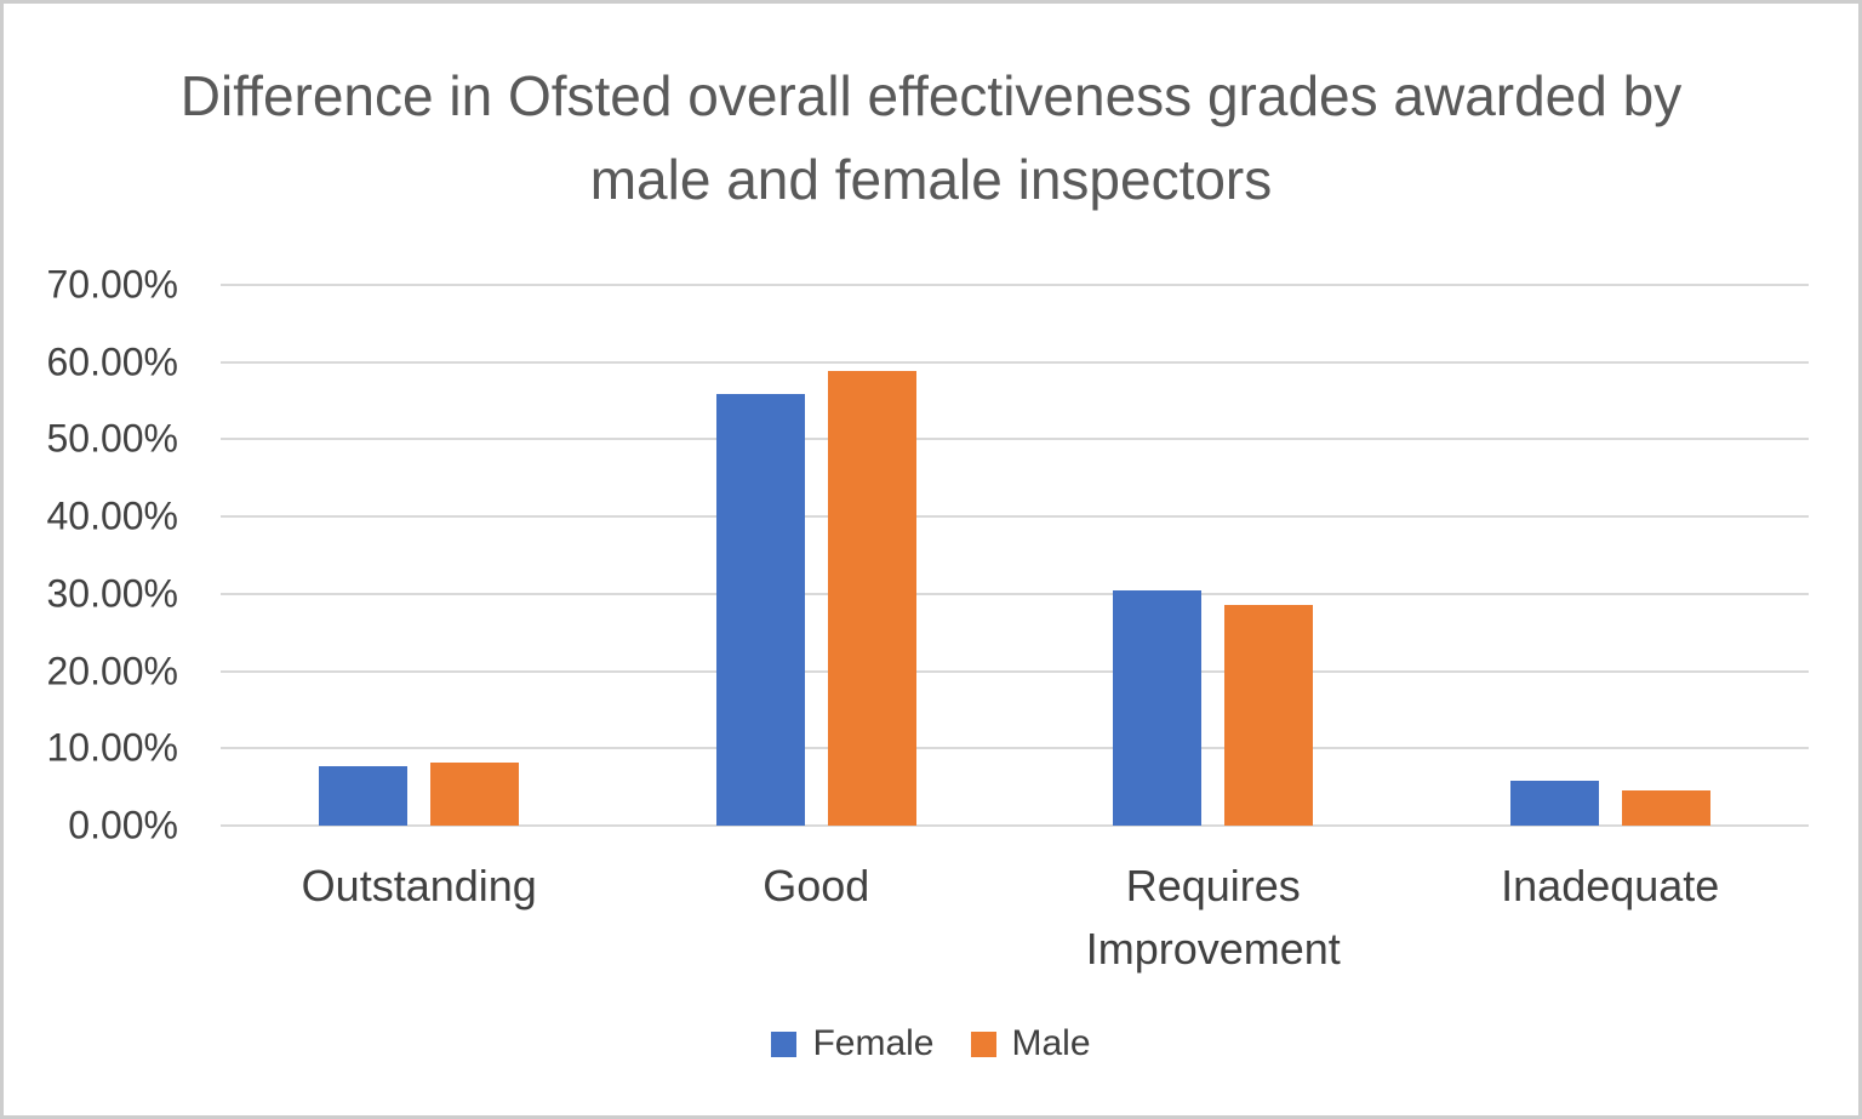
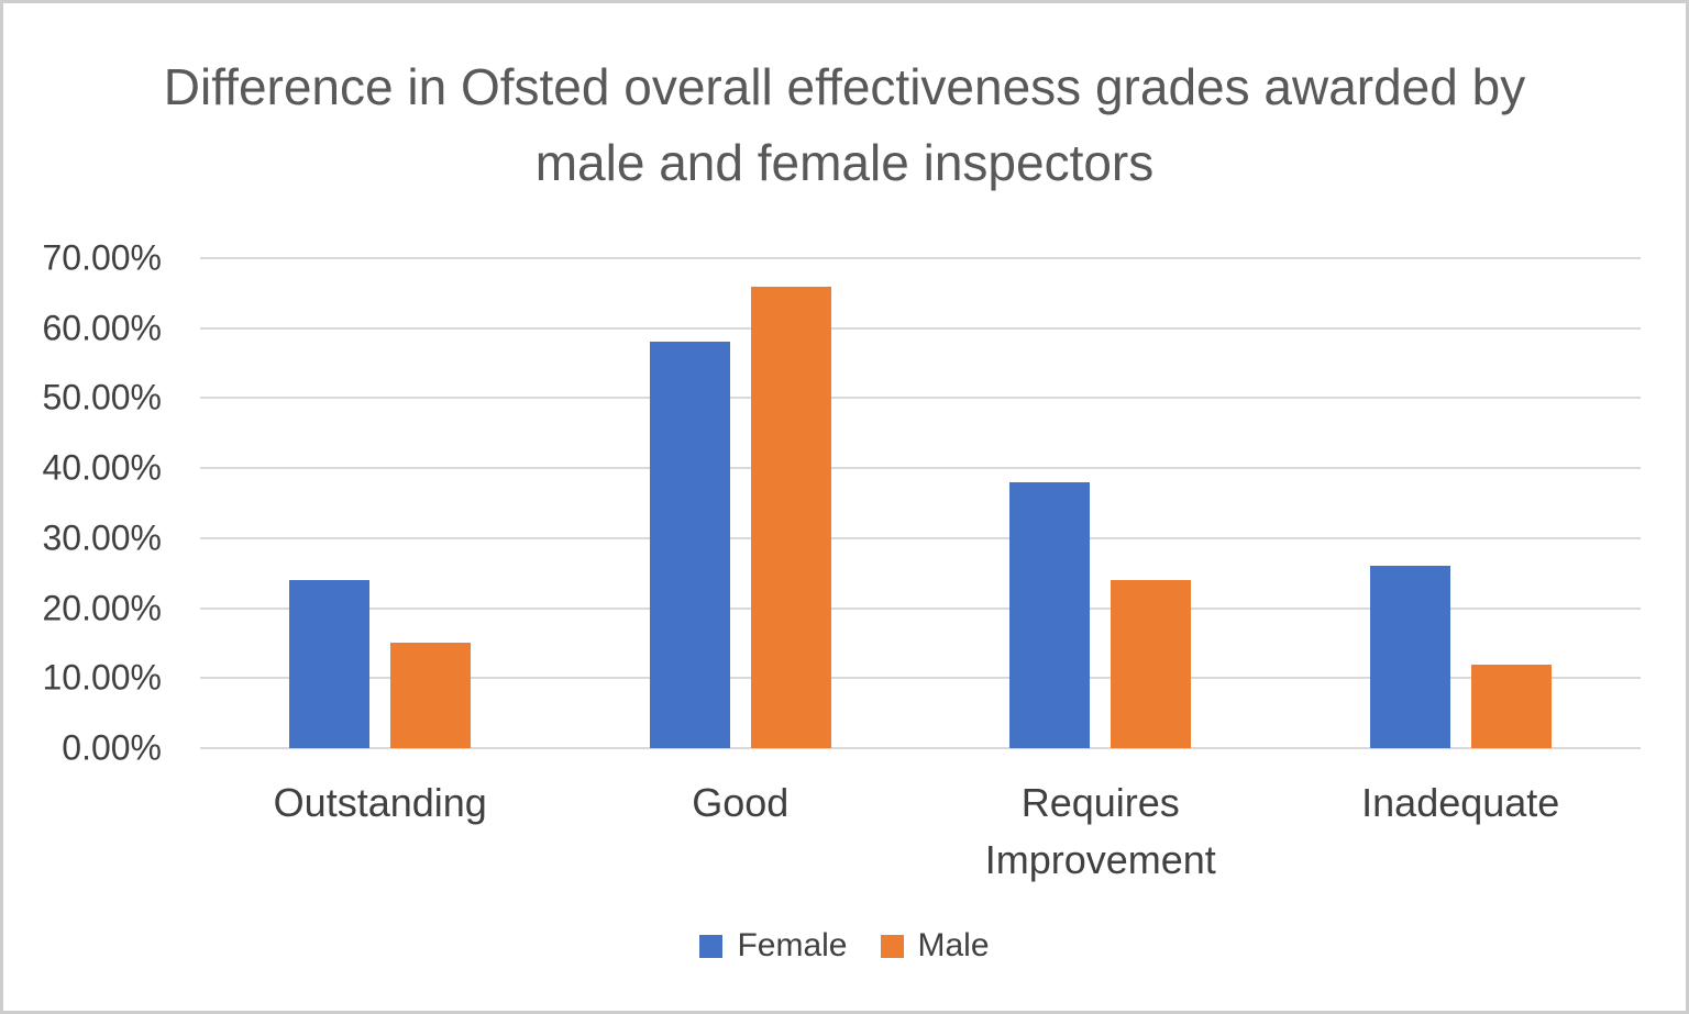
Female/Outstanding: 8% -> 24%
Male/Outstanding: 8% -> 15%
Female/Good: 56% -> 58%
Male/Good: 59% -> 66%
Female/Requires Improvement: 30% -> 38%
Male/Requires Improvement: 29% -> 24%
Female/Inadequate: 6% -> 26%
Male/Inadequate: 4% -> 12%
